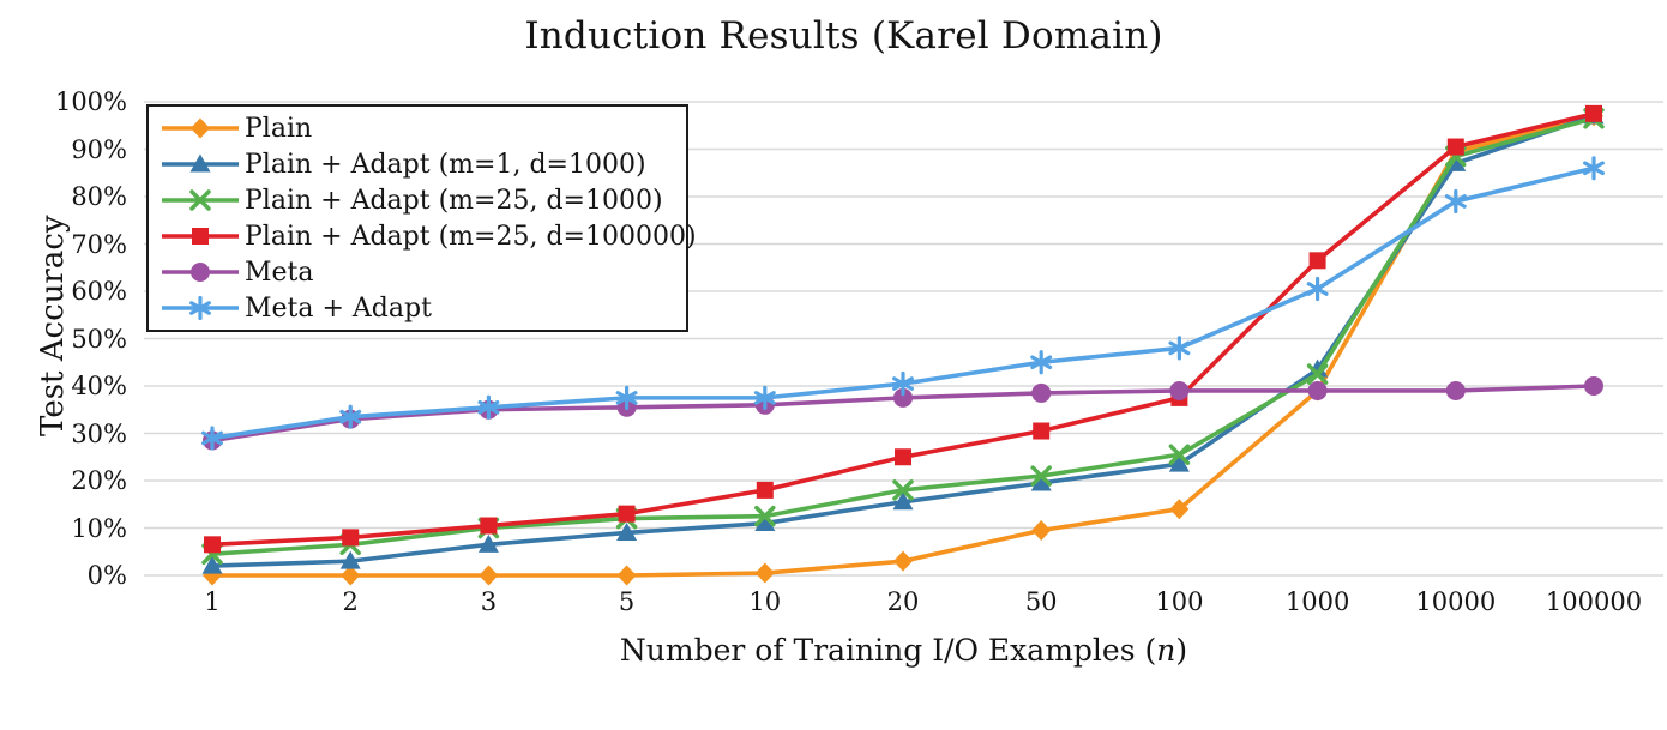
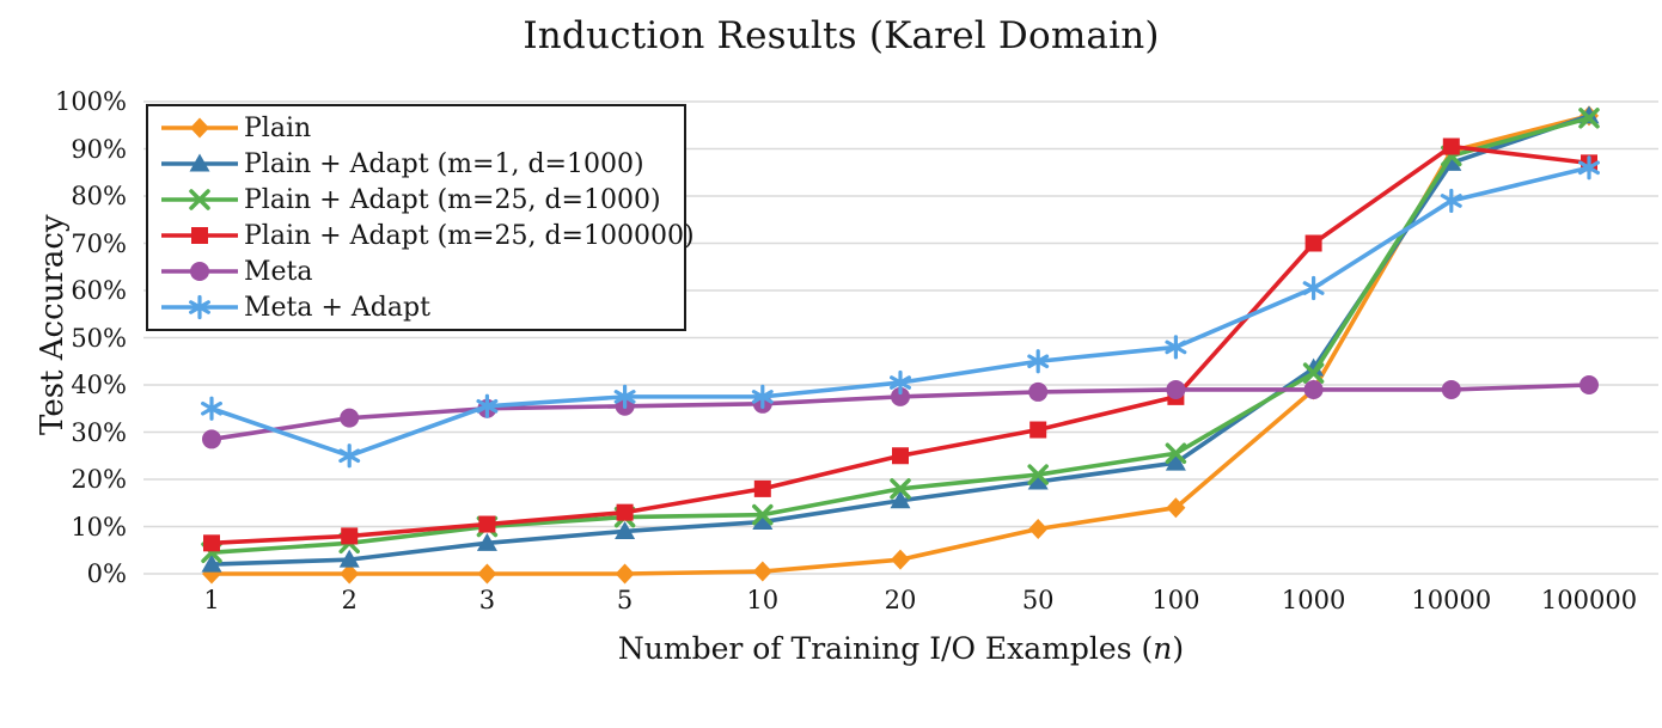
Meta + Adapt/1: 29% -> 35%
Meta + Adapt/2: 34% -> 25%
Plain + Adapt (m=25, d=100000)/1000: 66% -> 70%
Plain + Adapt (m=25, d=100000)/100000: 98% -> 87%
